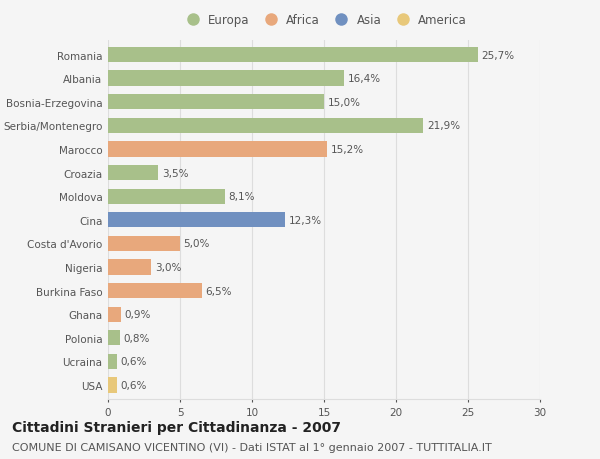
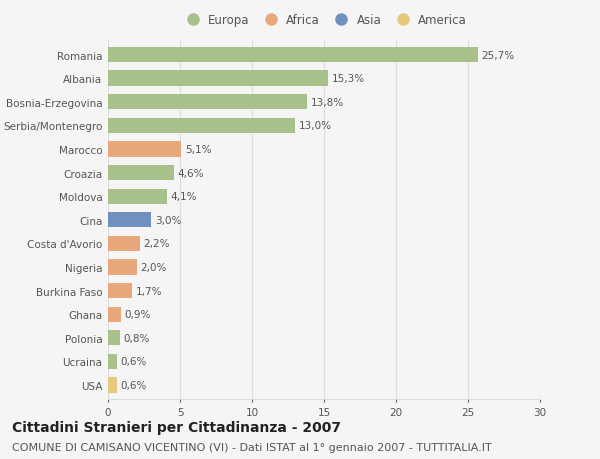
Albania: 16,4% -> 15,3%
Bosnia-Erzegovina: 15,0% -> 13,8%
Serbia/Montenegro: 21,9% -> 13,0%
Marocco: 15,2% -> 5,1%
Croazia: 3,5% -> 4,6%
Moldova: 8,1% -> 4,1%
Cina: 12,3% -> 3,0%
Costa d'Avorio: 5,0% -> 2,2%
Nigeria: 3,0% -> 2,0%
Burkina Faso: 6,5% -> 1,7%
